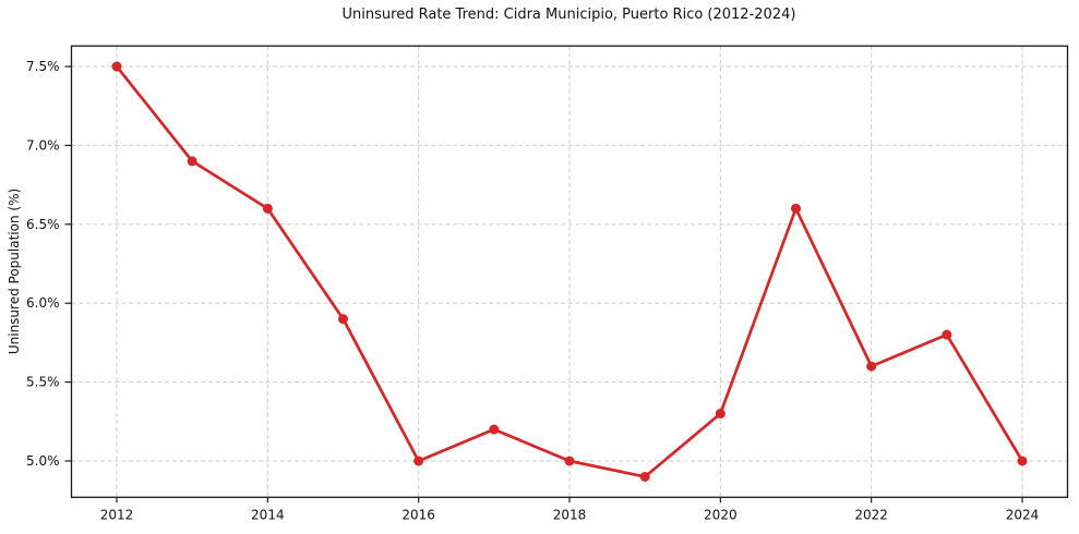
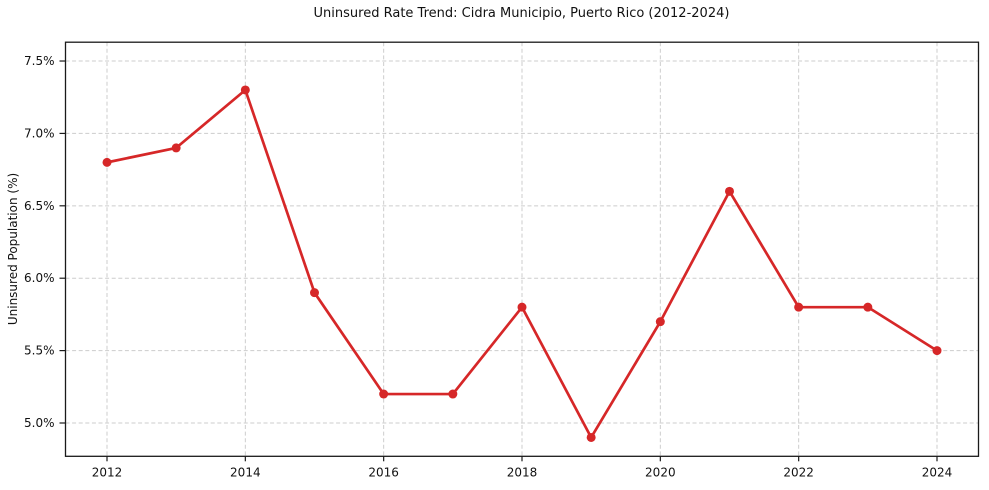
2012: 7.5% -> 6.8%
2014: 6.6% -> 7.3%
2016: 5.0% -> 5.2%
2018: 5.0% -> 5.8%
2020: 5.3% -> 5.7%
2022: 5.6% -> 5.8%
2024: 5.0% -> 5.5%
